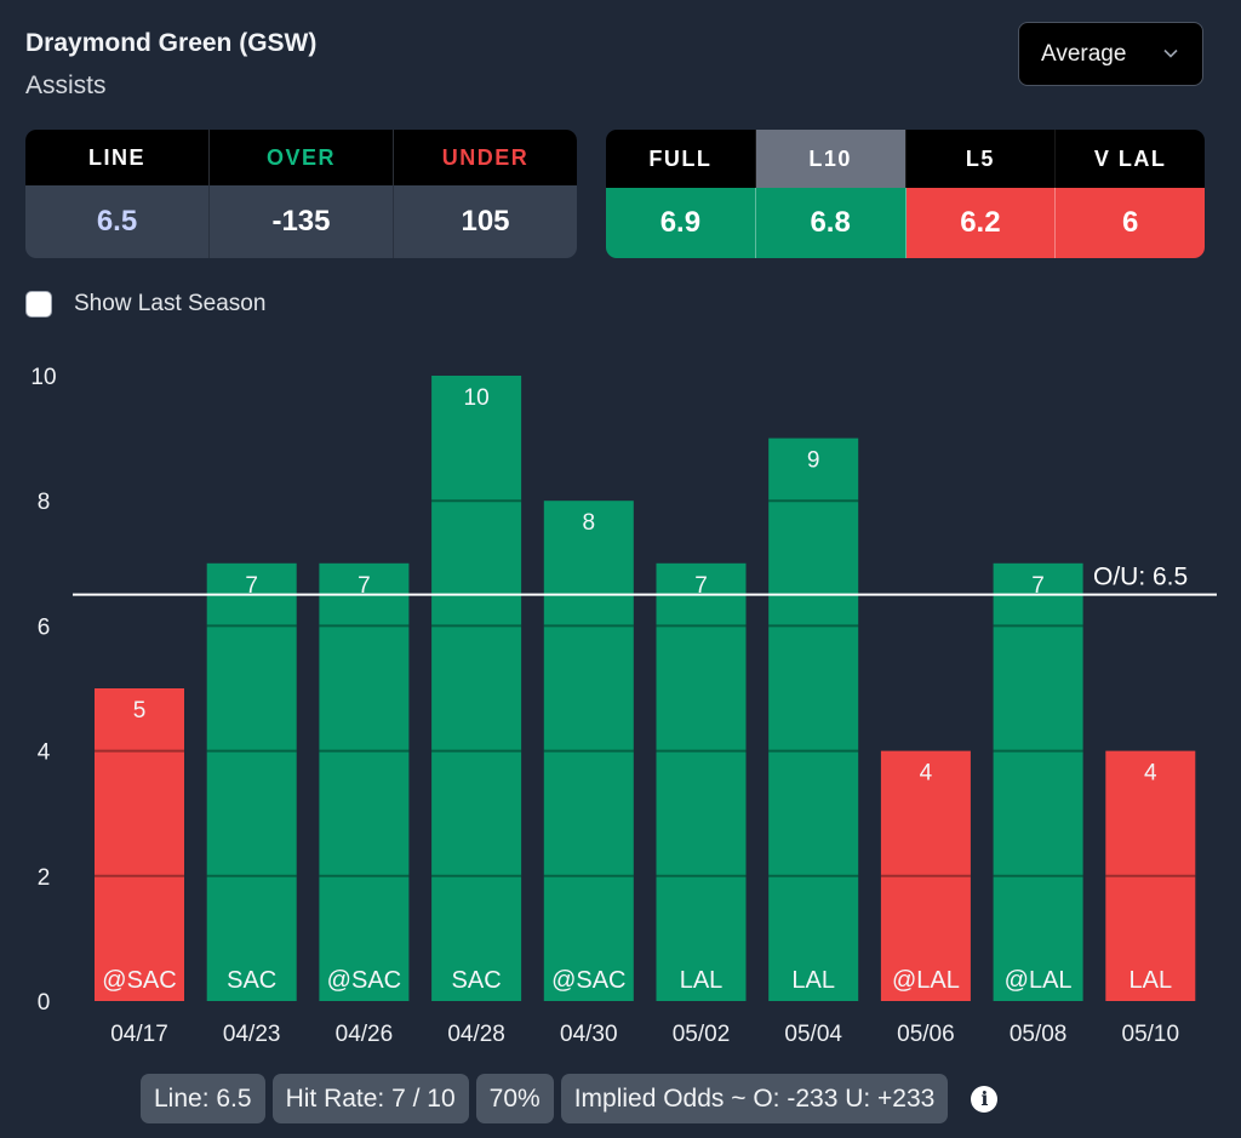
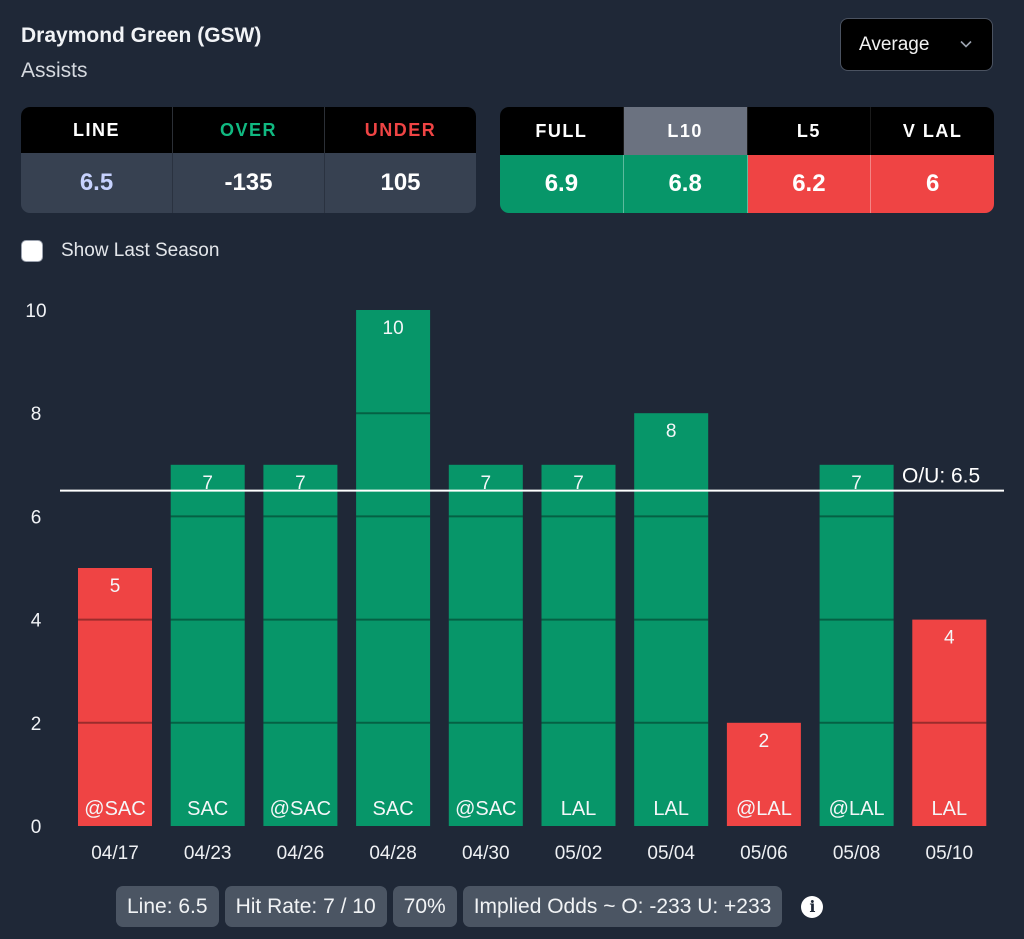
04/30: 8 -> 7
05/04: 9 -> 8
05/06: 4 -> 2
